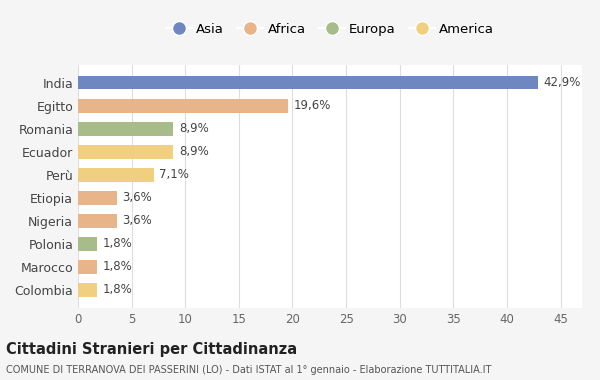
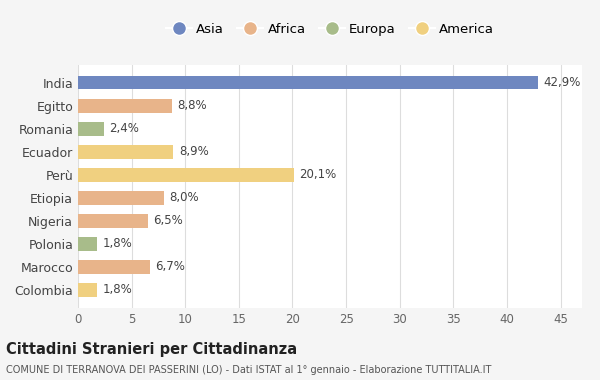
Egitto: 19,6% -> 8,8%
Romania: 8,9% -> 2,4%
Perù: 7,1% -> 20,1%
Etiopia: 3,6% -> 8,0%
Nigeria: 3,6% -> 6,5%
Marocco: 1,8% -> 6,7%
